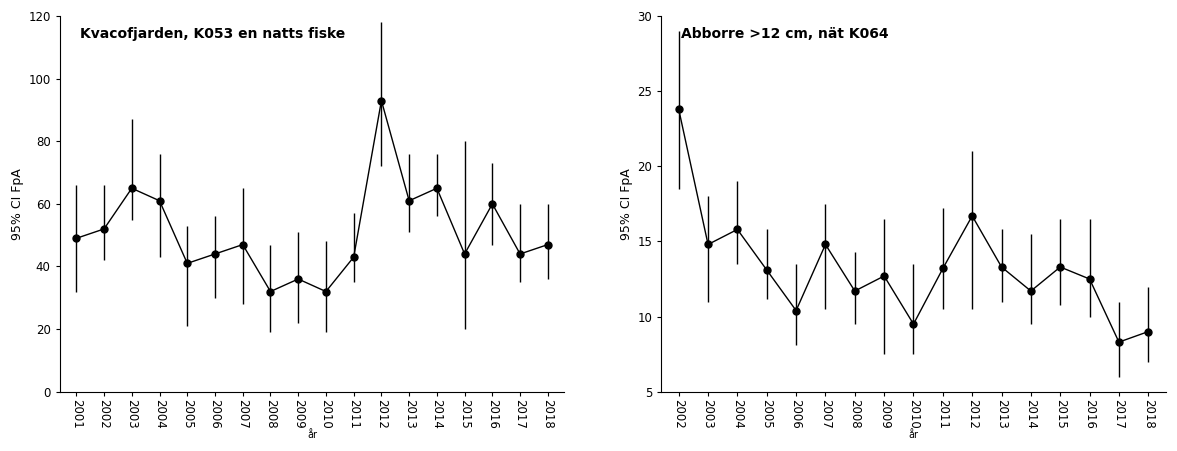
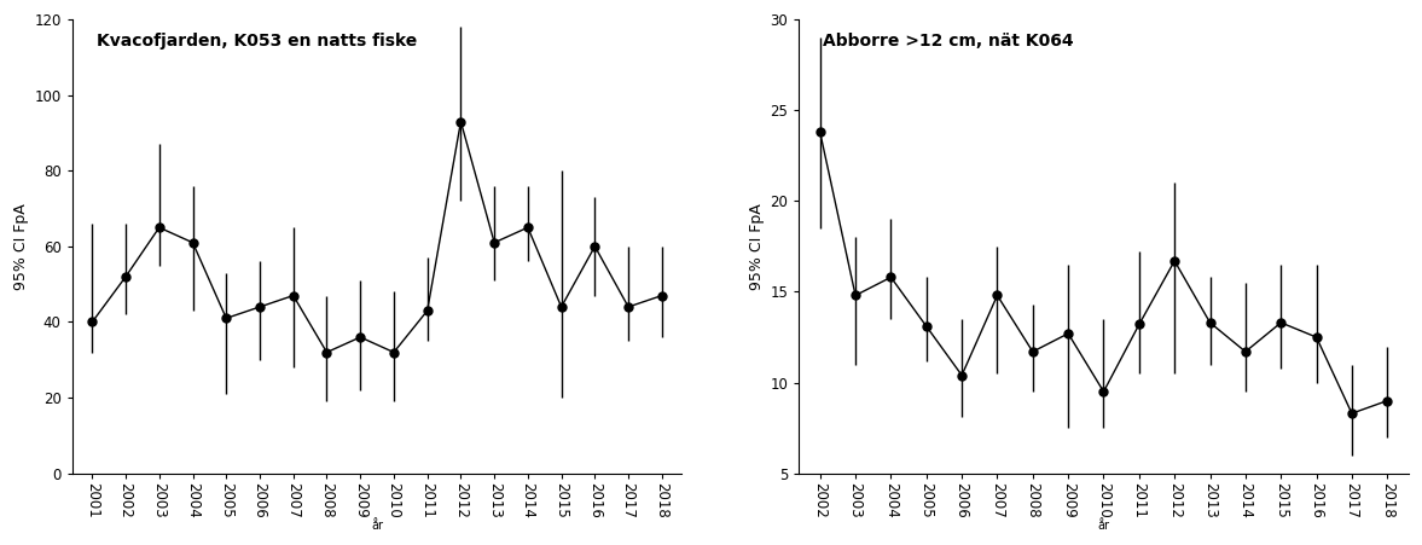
2001: 49 -> 40
